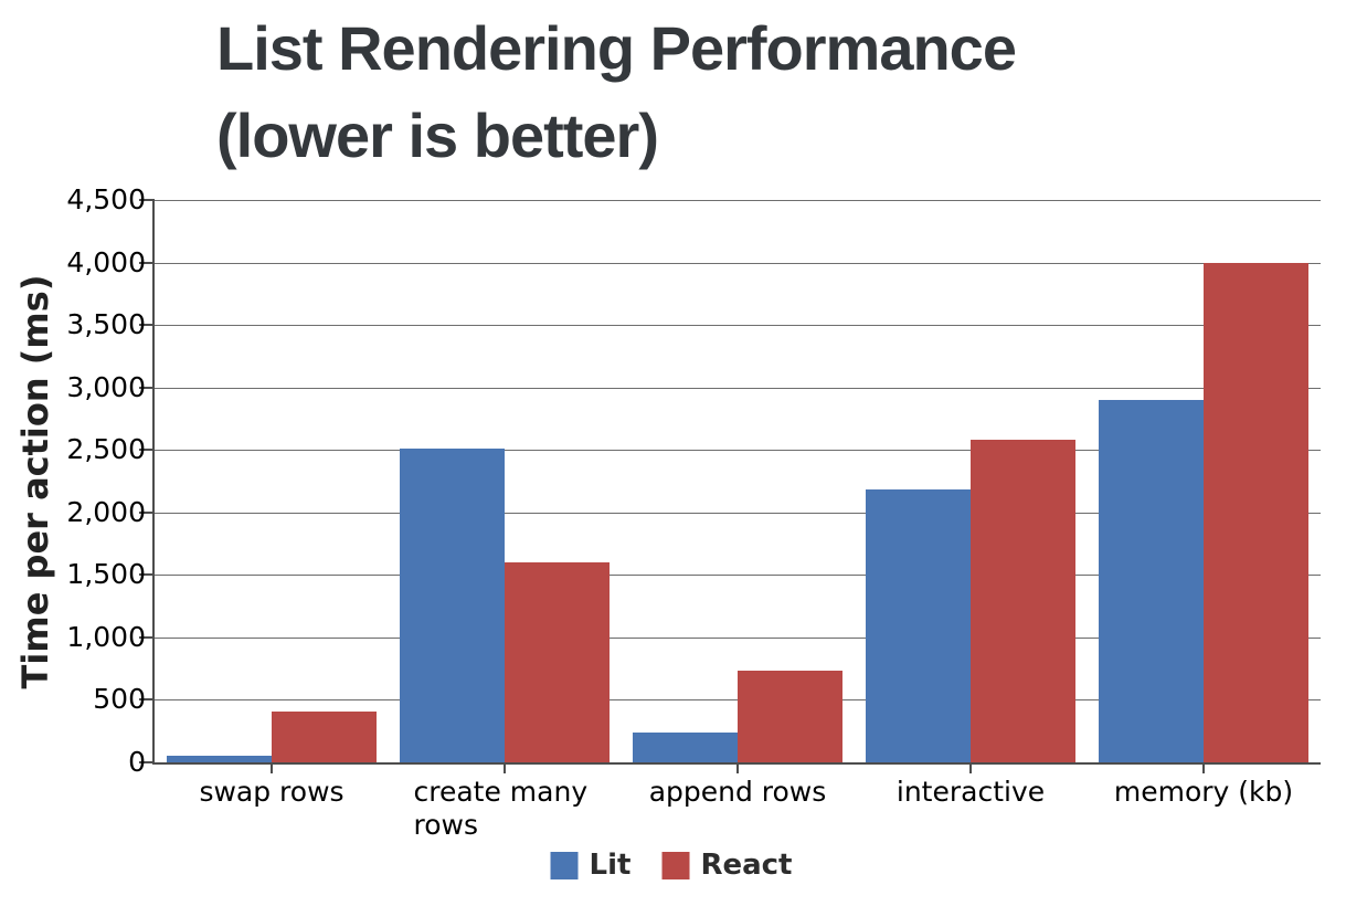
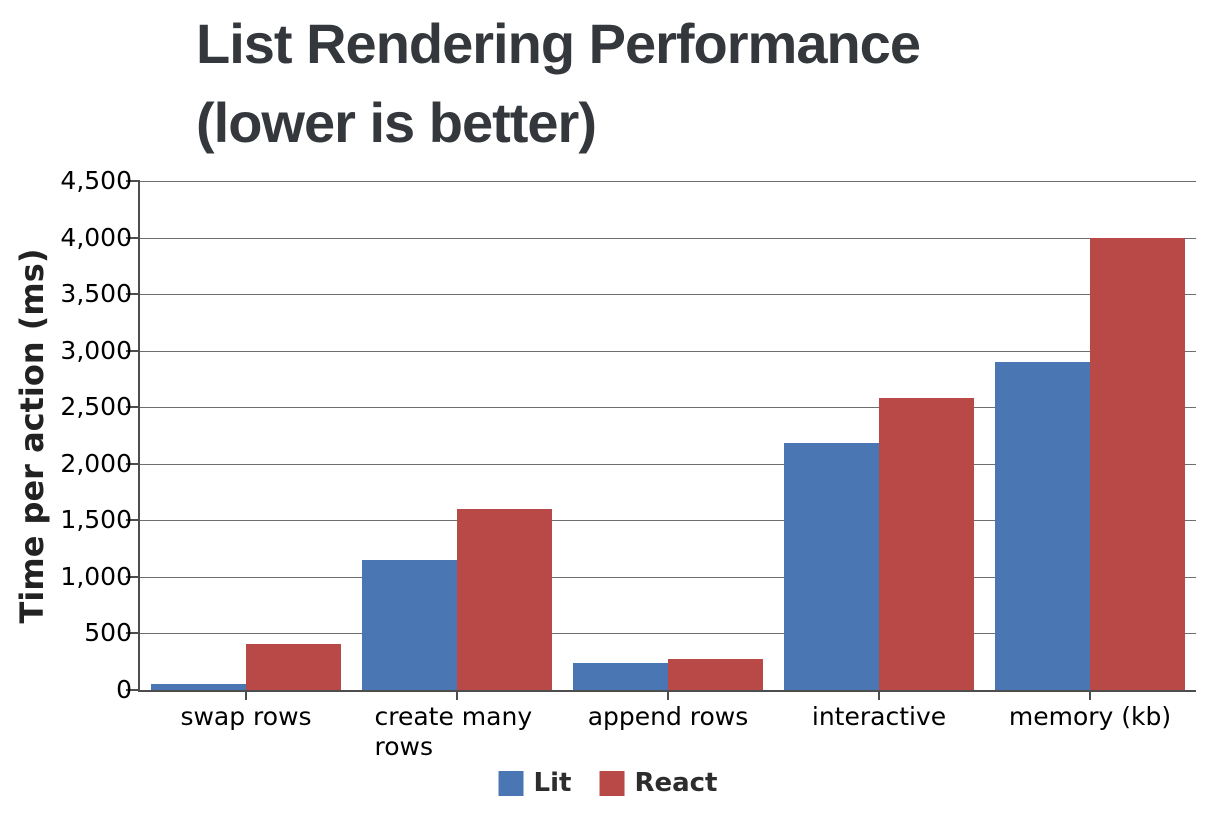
Lit/create many rows: 2510 -> 1150
React/append rows: 730 -> 280
